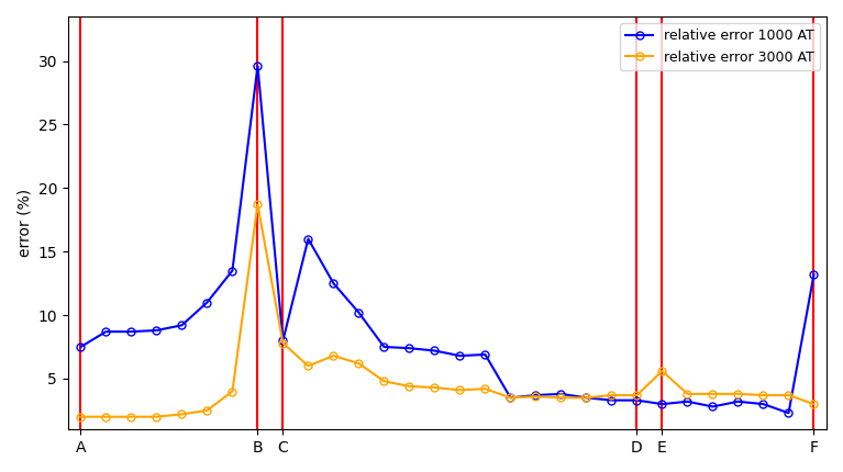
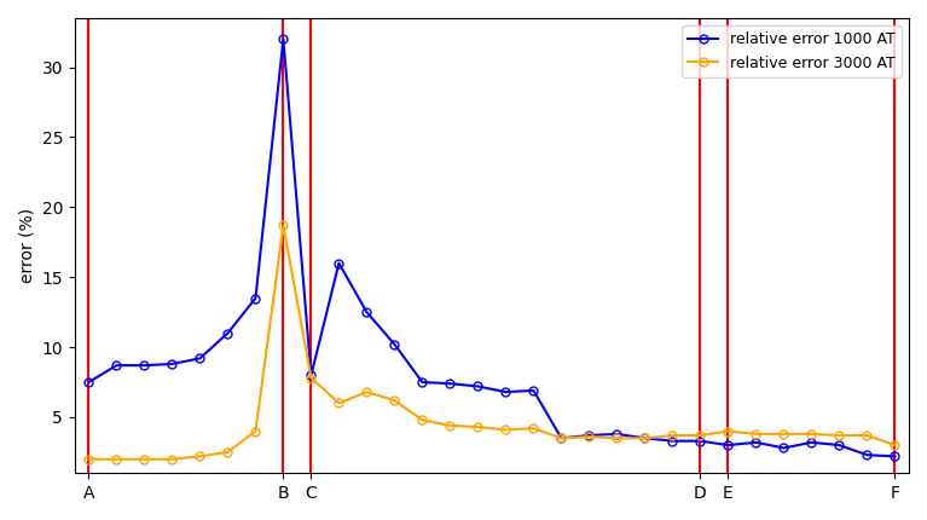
relative error 1000 AT/B: 29.6 -> 32.0
relative error 3000 AT/E: 5.6 -> 4.0
relative error 1000 AT/F: 13.2 -> 2.2
